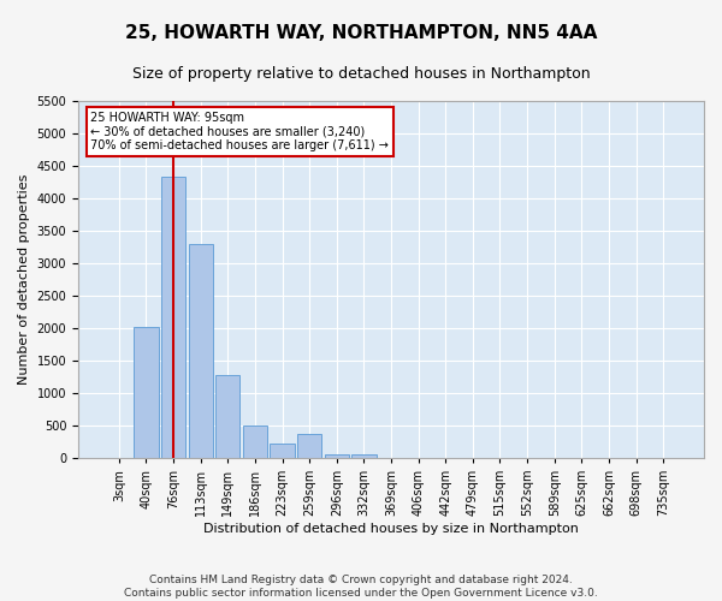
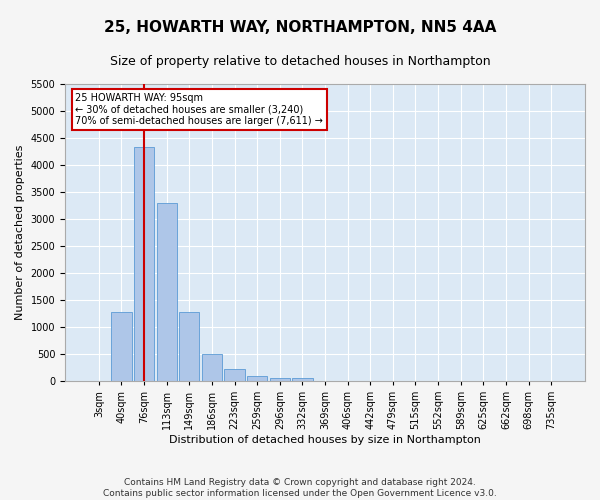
40sqm: 2020 -> 1270
259sqm: 360 -> 90
